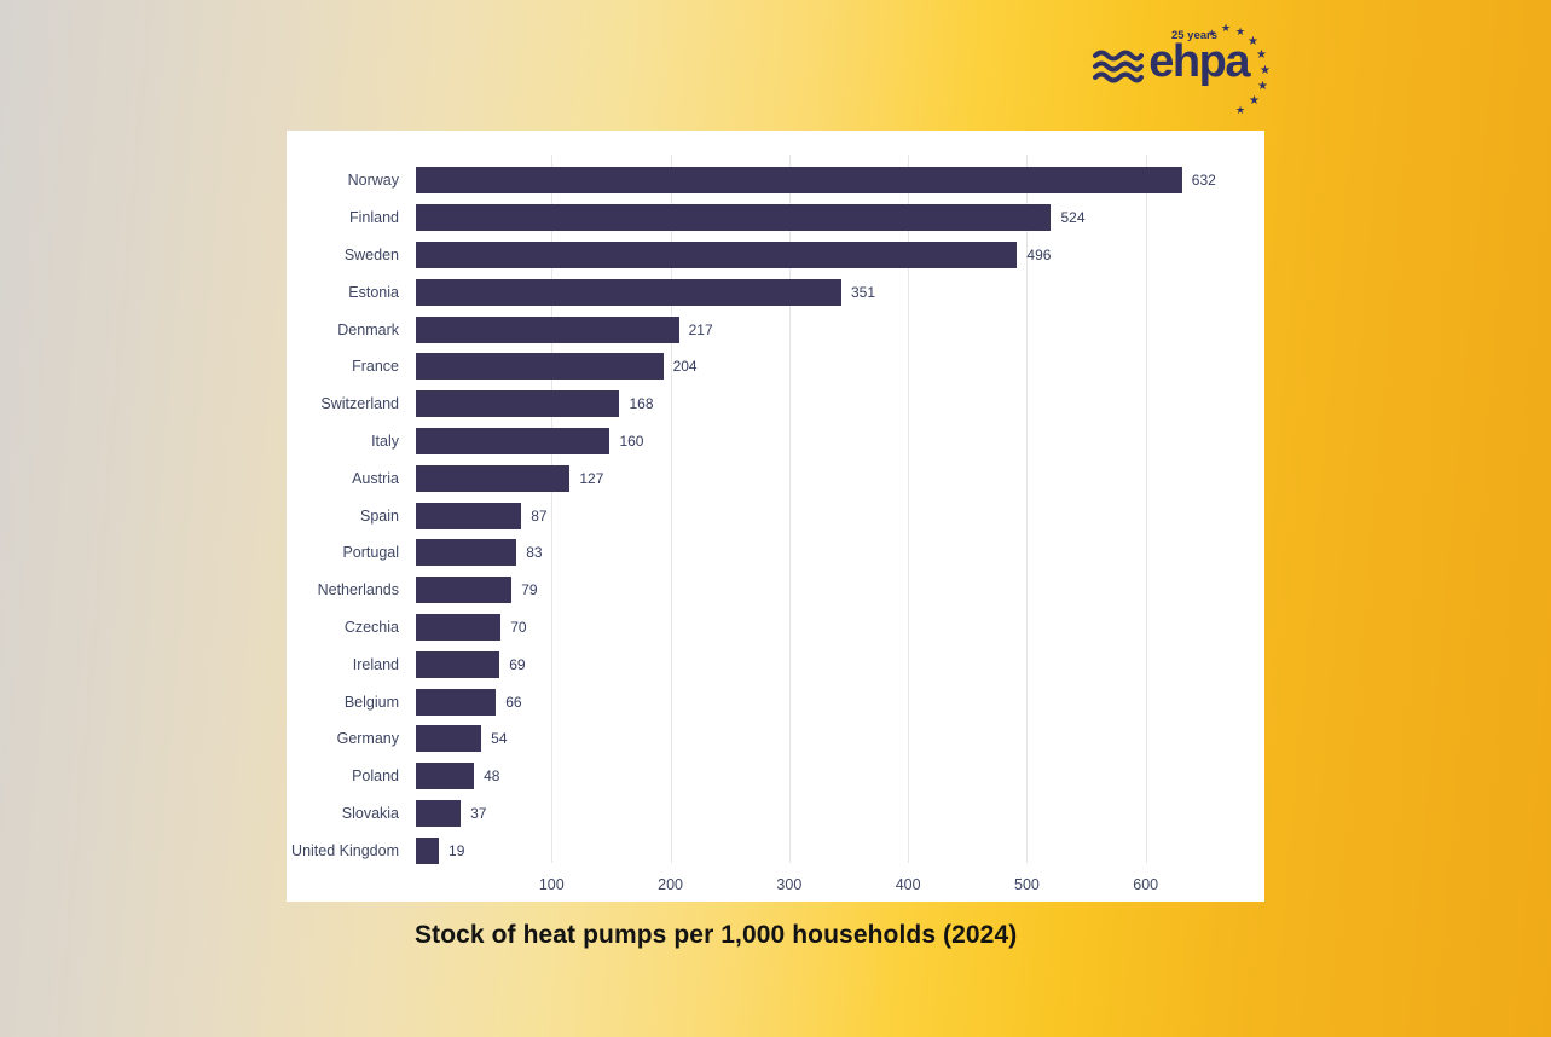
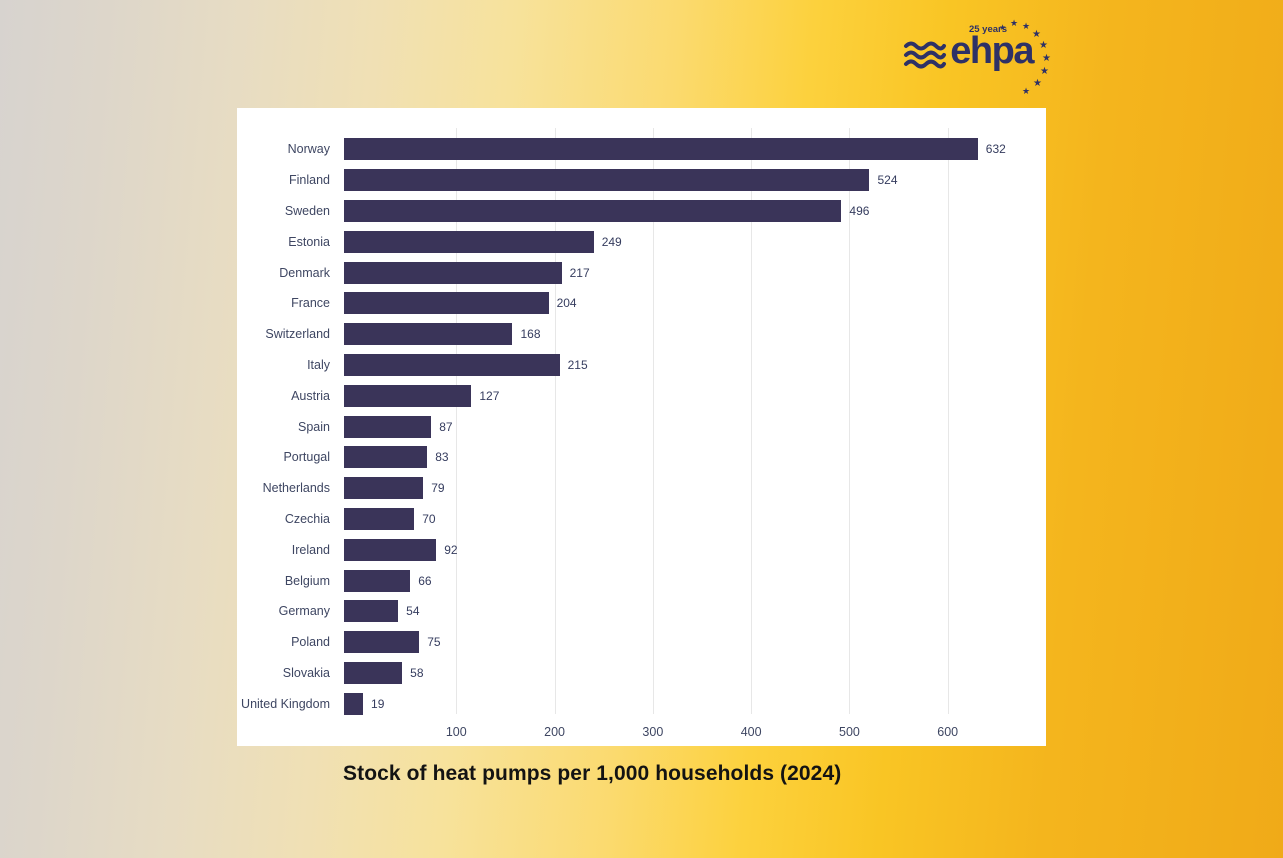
Estonia: 351 -> 249
Italy: 160 -> 215
Ireland: 69 -> 92
Poland: 48 -> 75
Slovakia: 37 -> 58
